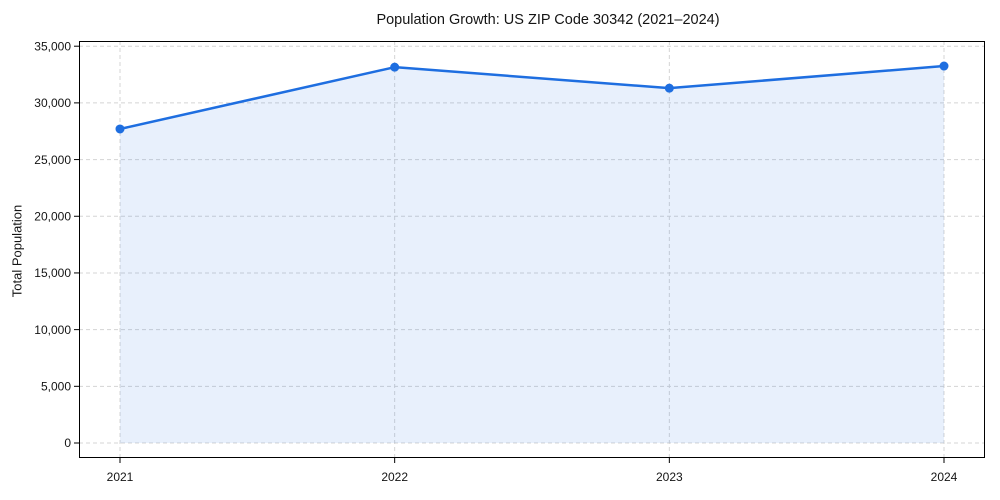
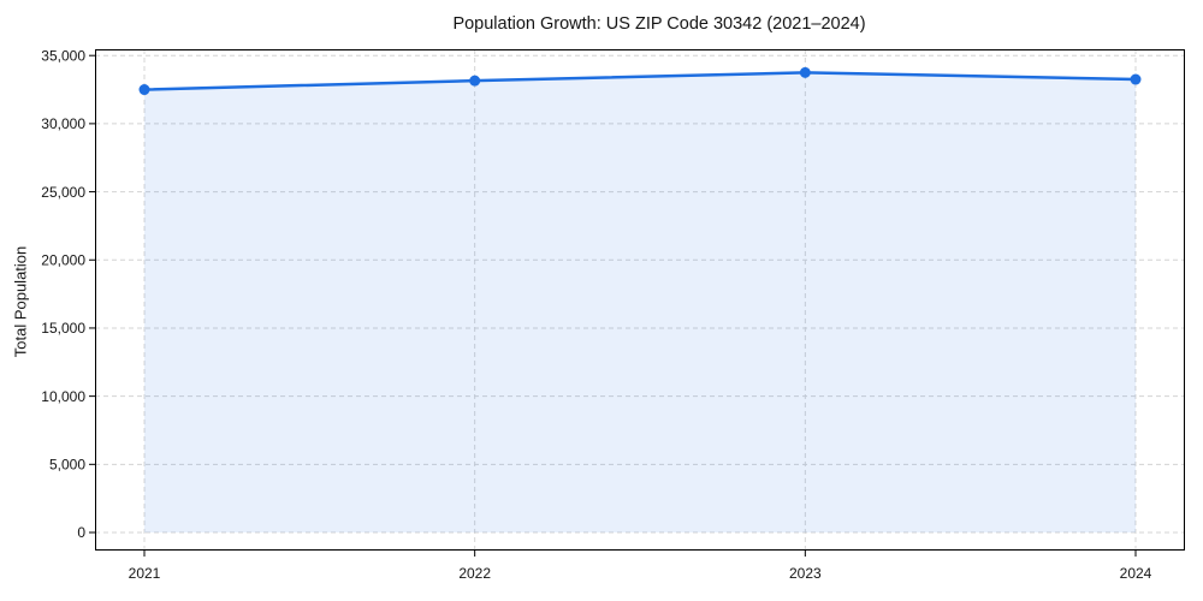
2021: 27700 -> 32500
2023: 31300 -> 33800
